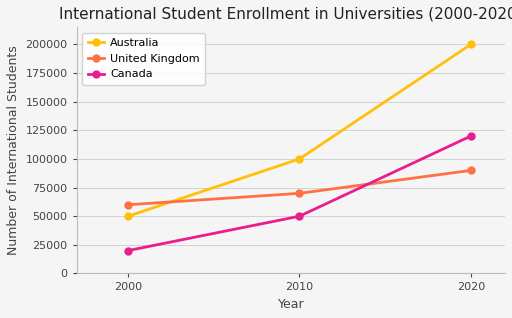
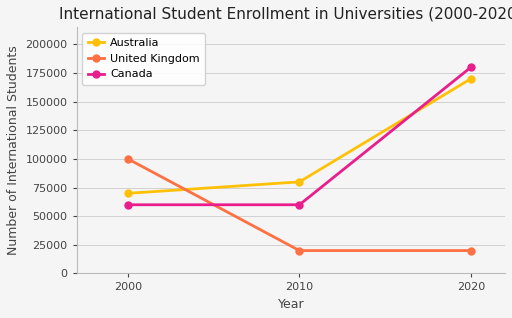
Australia/2000: 50000 -> 70000
United Kingdom/2000: 60000 -> 100000
Canada/2000: 20000 -> 60000
Australia/2010: 100000 -> 80000
United Kingdom/2010: 70000 -> 20000
Canada/2010: 50000 -> 60000
Australia/2020: 200000 -> 170000
United Kingdom/2020: 90000 -> 20000
Canada/2020: 120000 -> 180000
